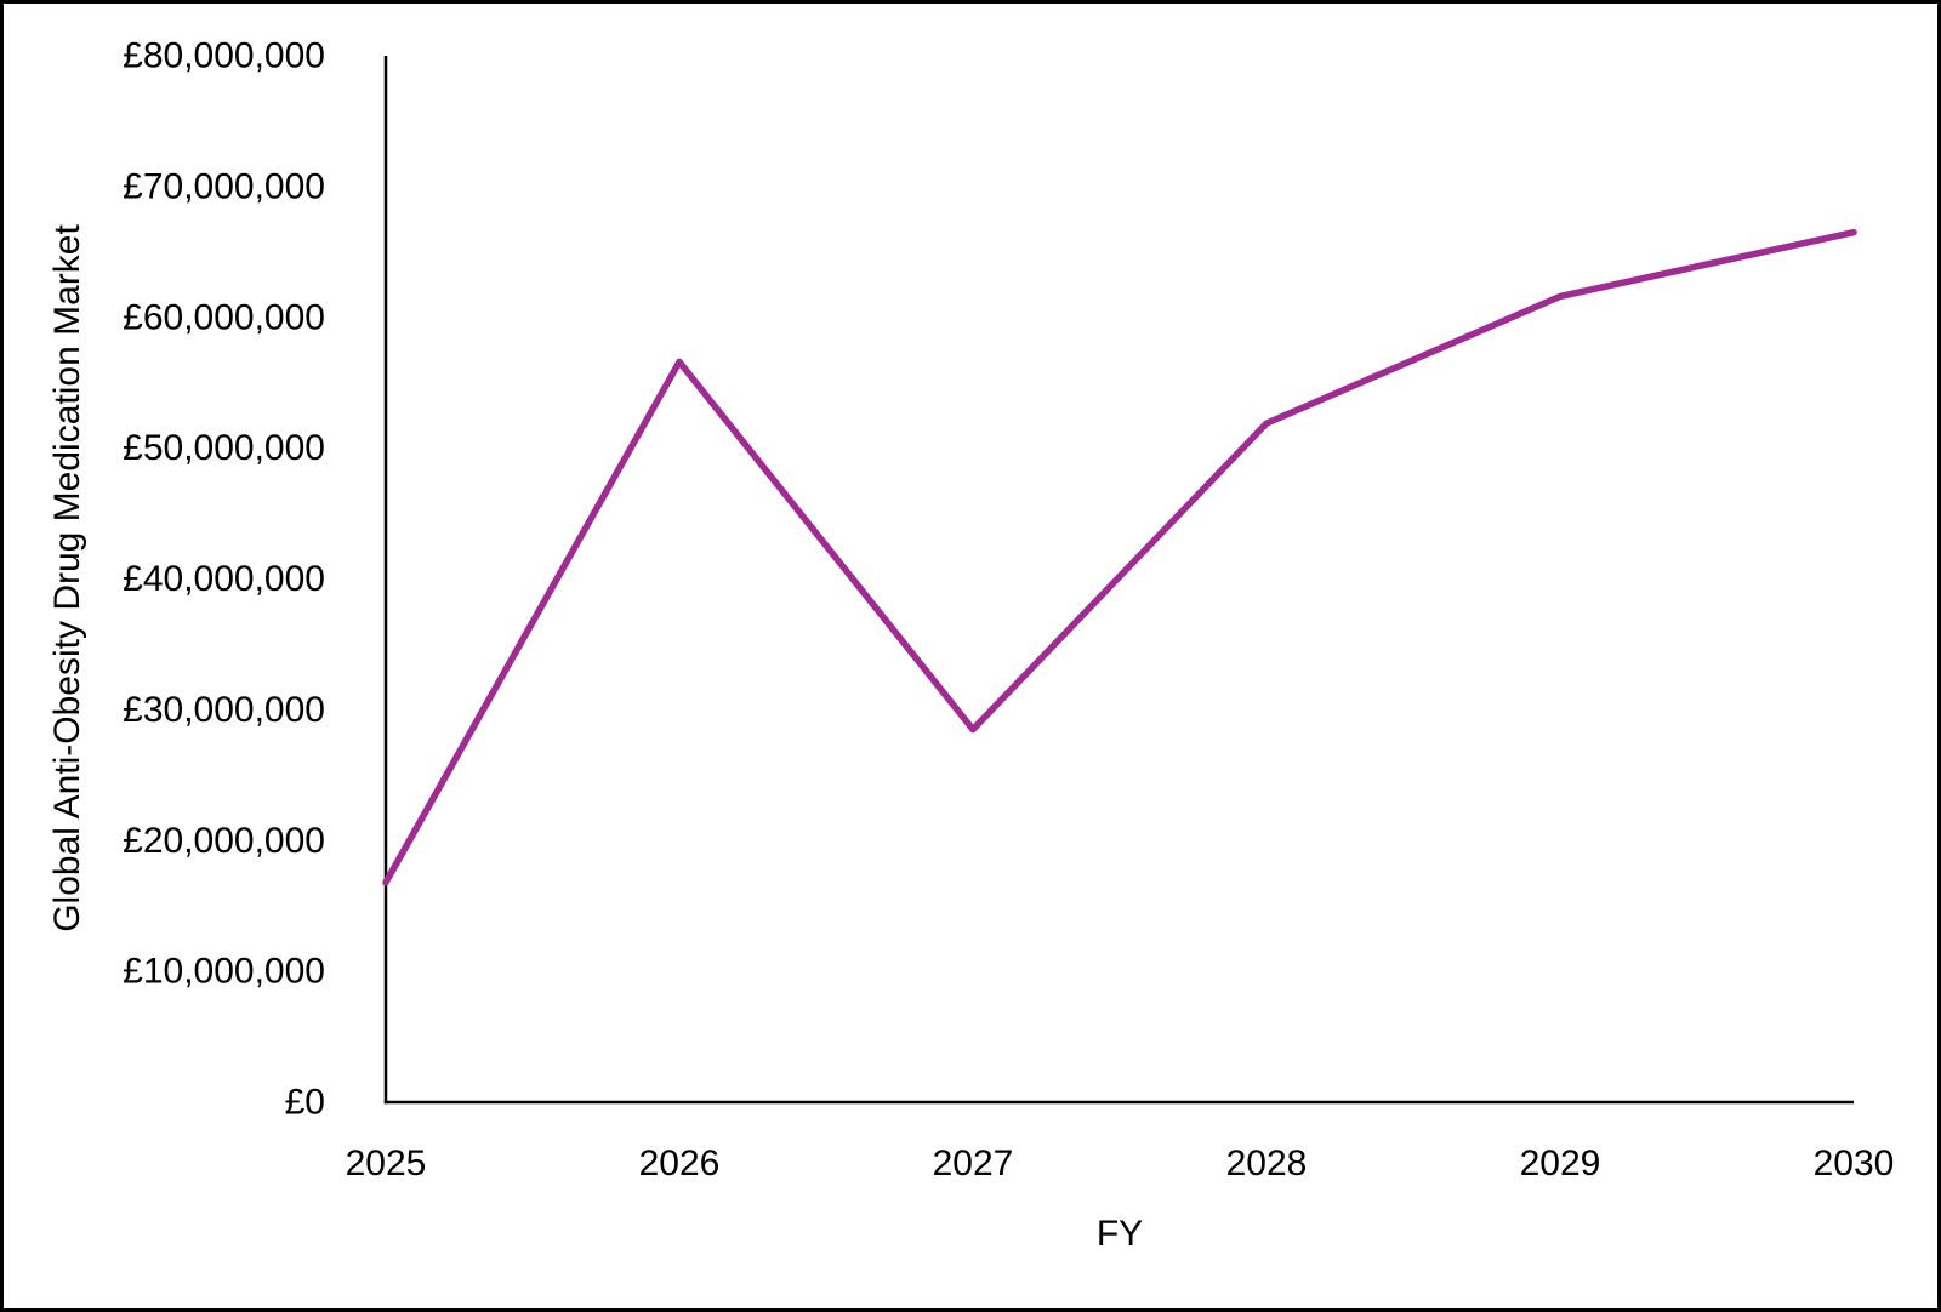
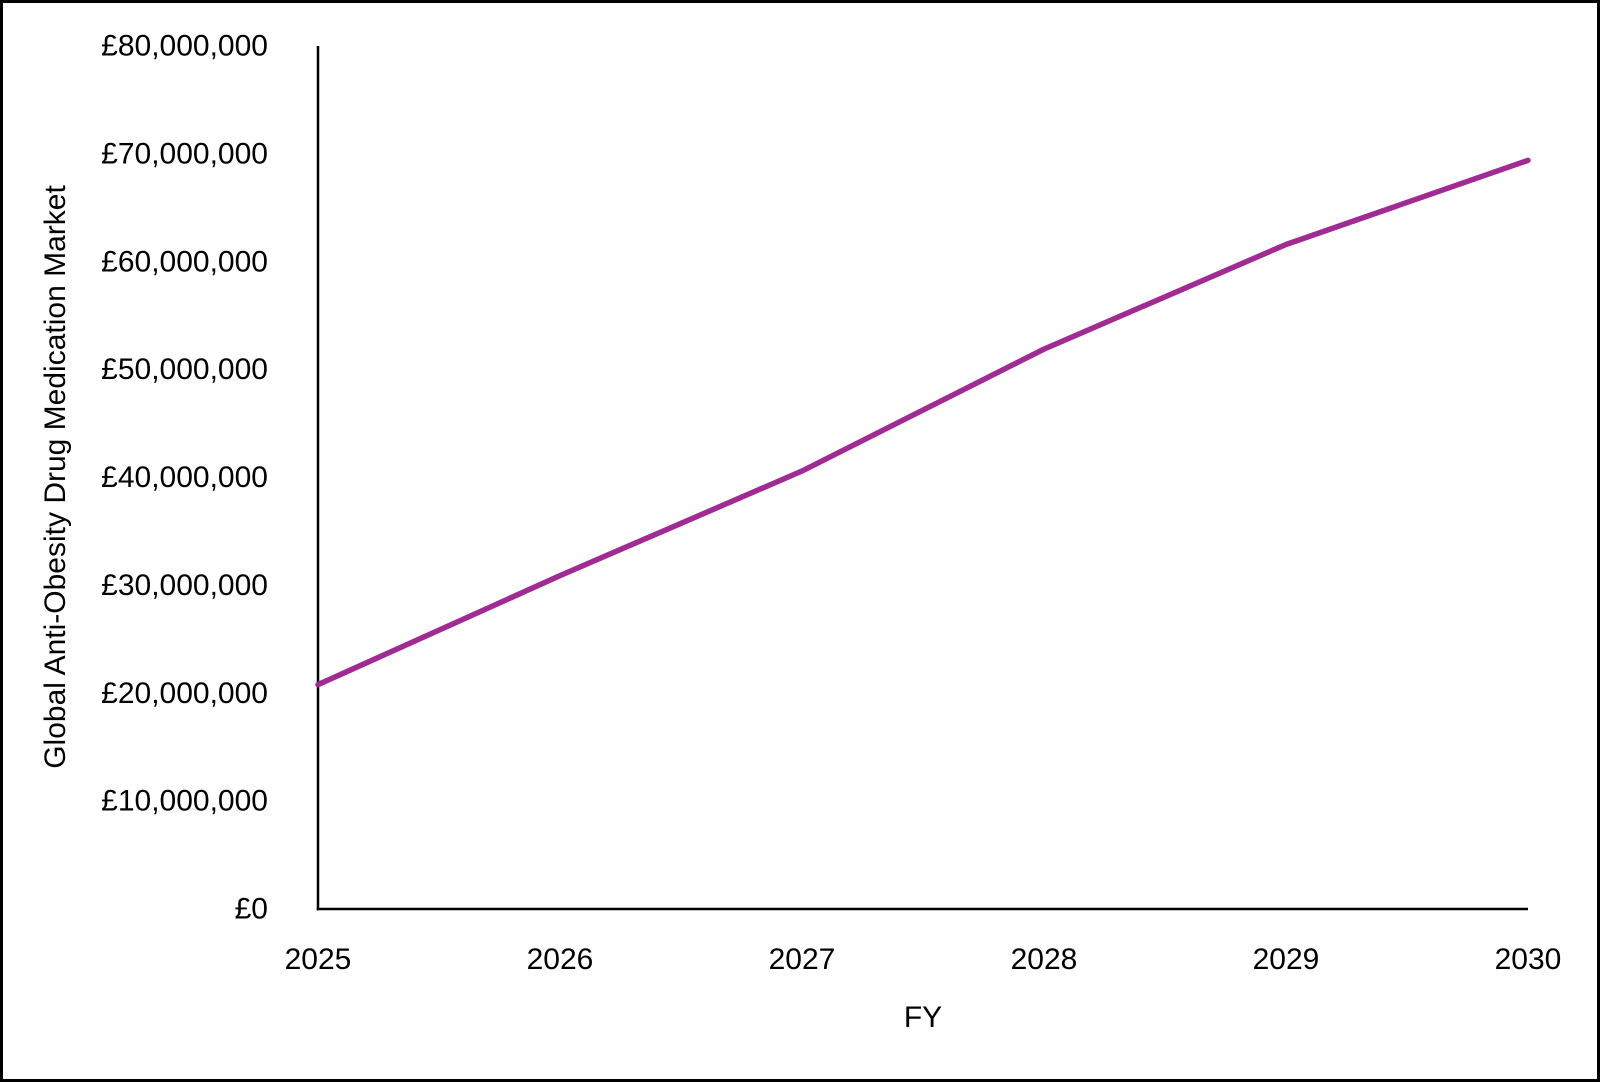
2025: £16800000 -> £20800000
2026: £56600000 -> £30900000
2027: £28500000 -> £40600000
2030: £66500000 -> £69400000
